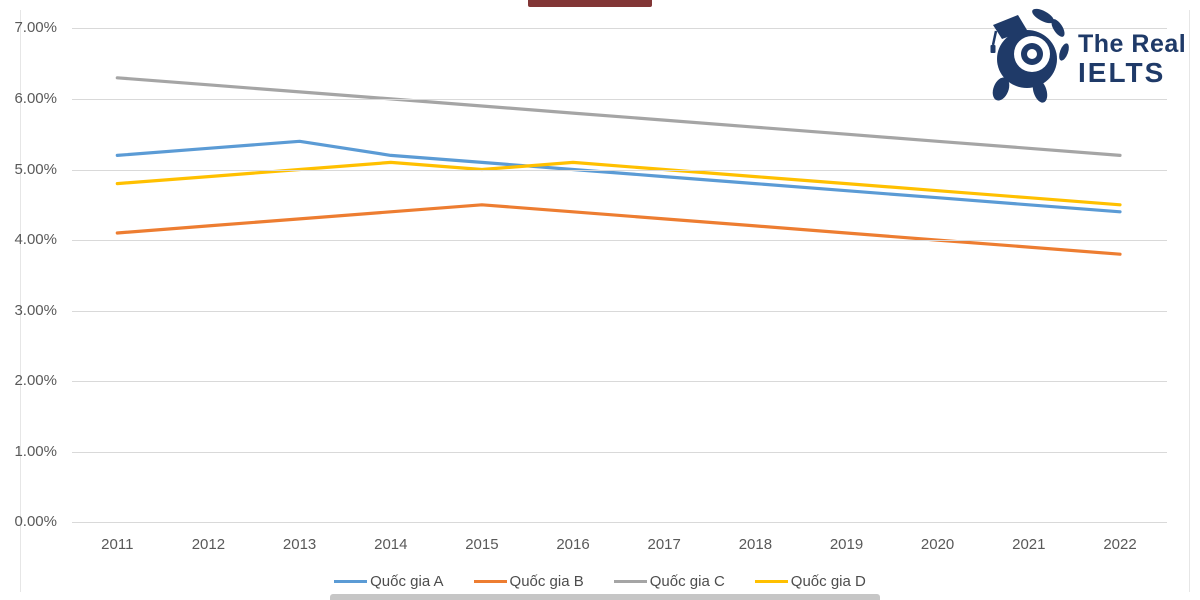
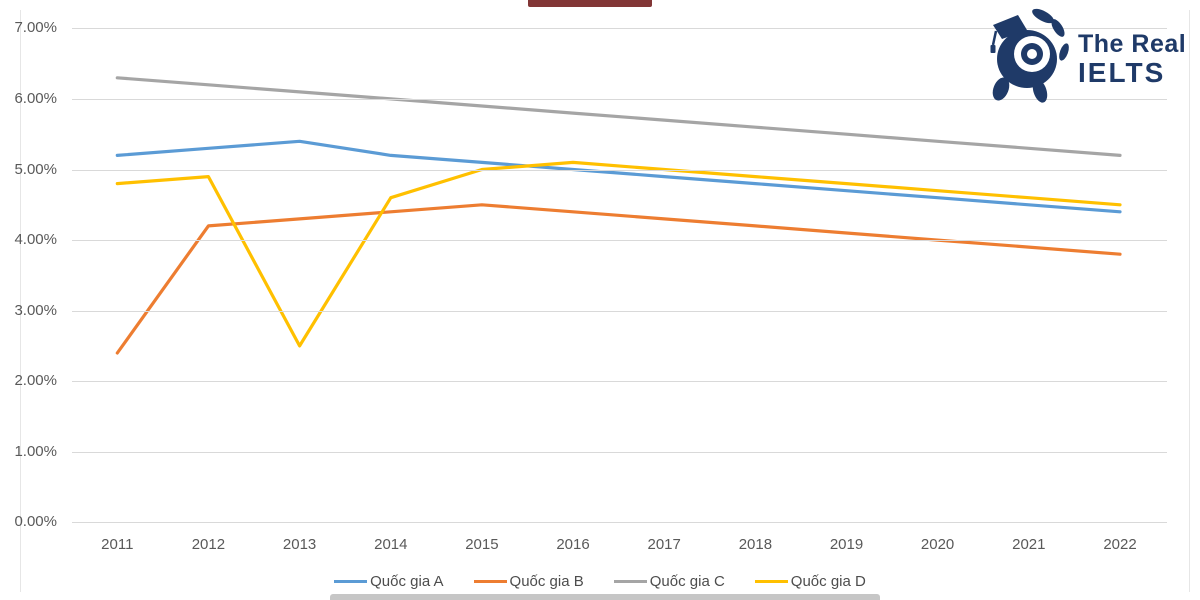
Quốc gia B/2011: 4.1% -> 2.4%
Quốc gia D/2013: 5.0% -> 2.5%
Quốc gia D/2014: 5.1% -> 4.6%
